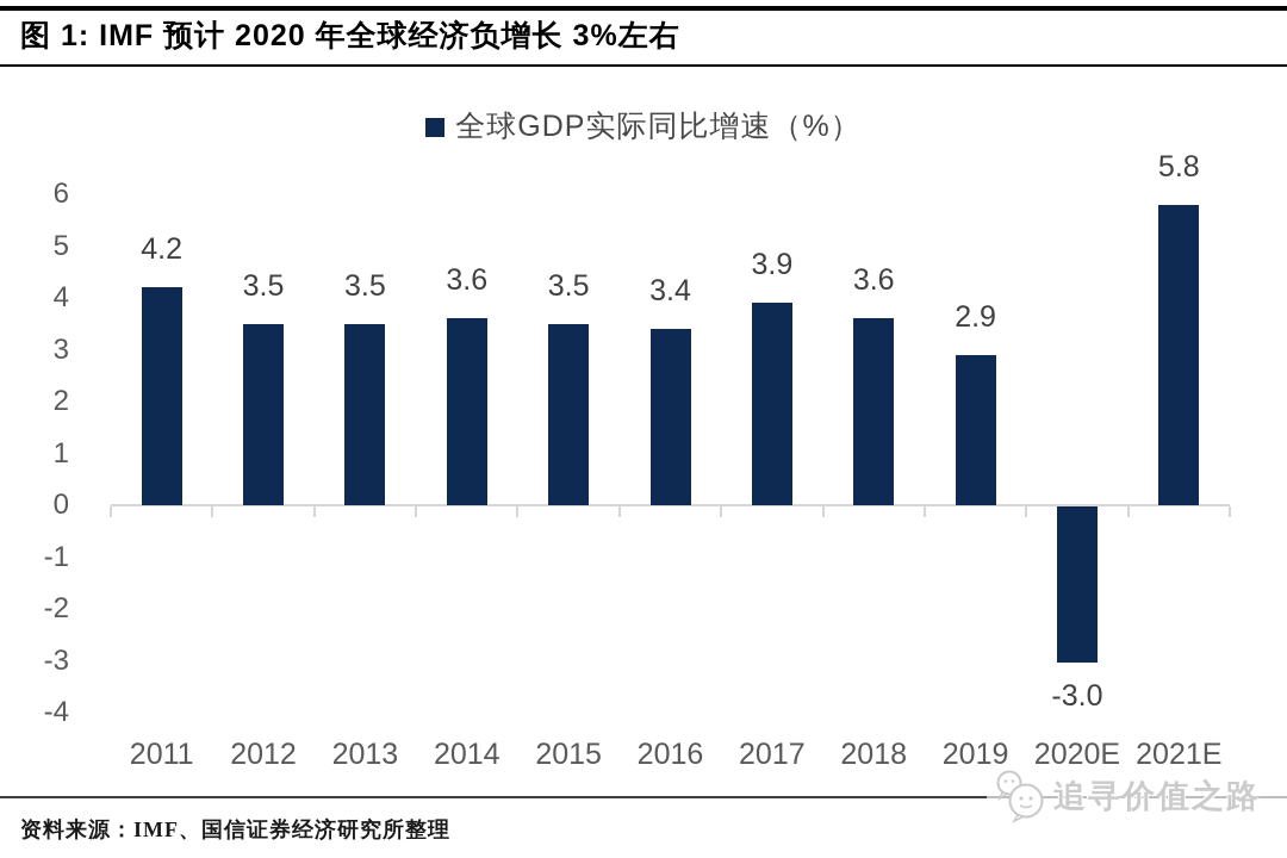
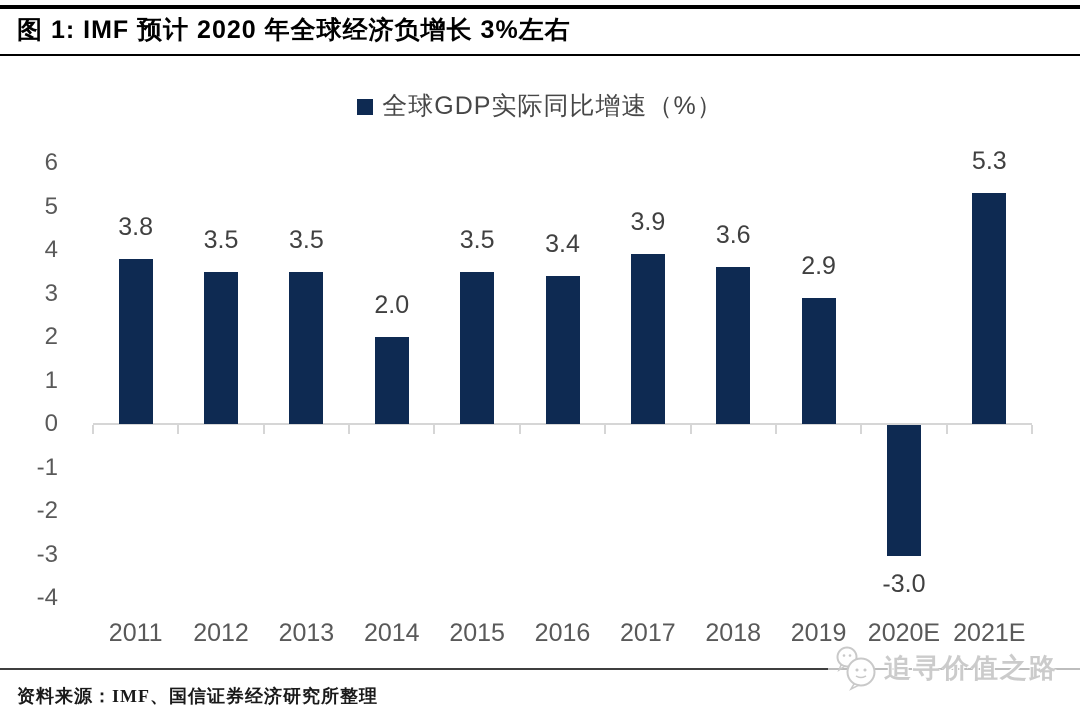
2011: 4.2 -> 3.8
2014: 3.6 -> 2.0
2021E: 5.8 -> 5.3
